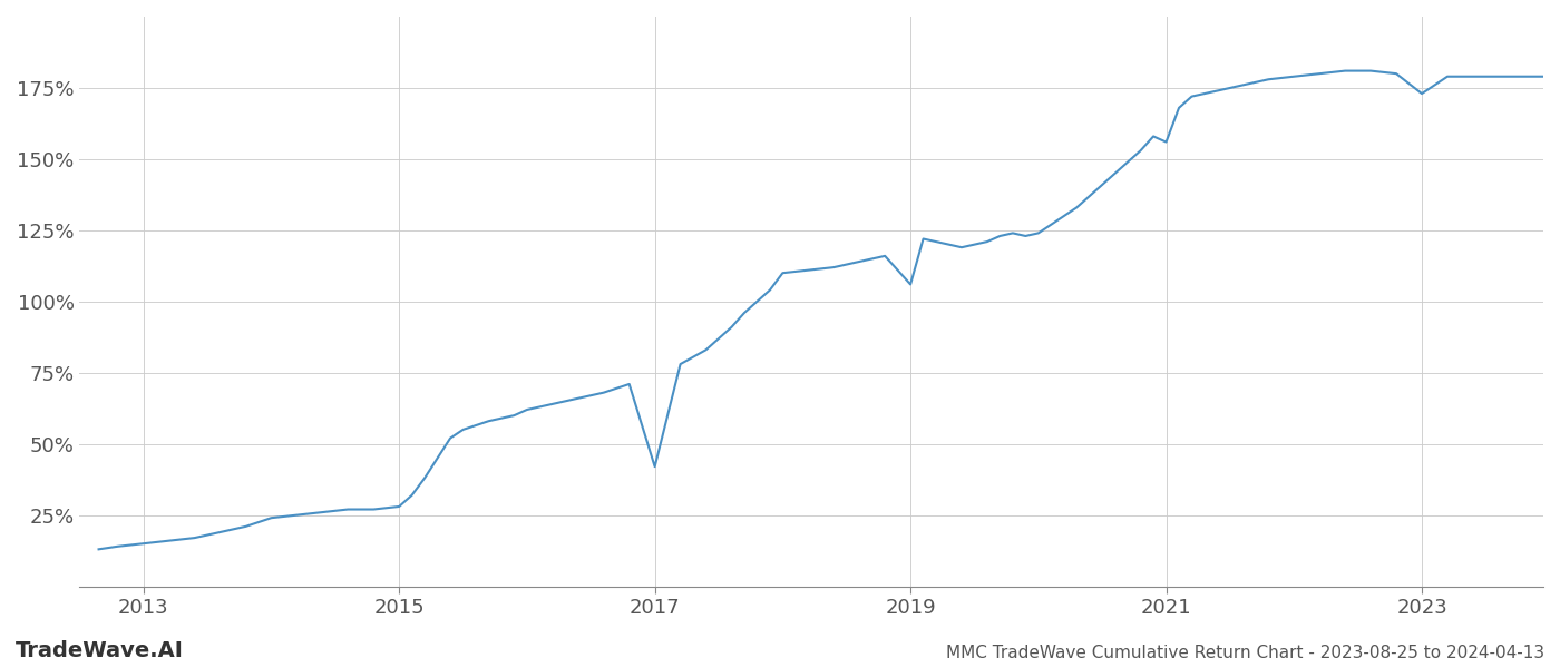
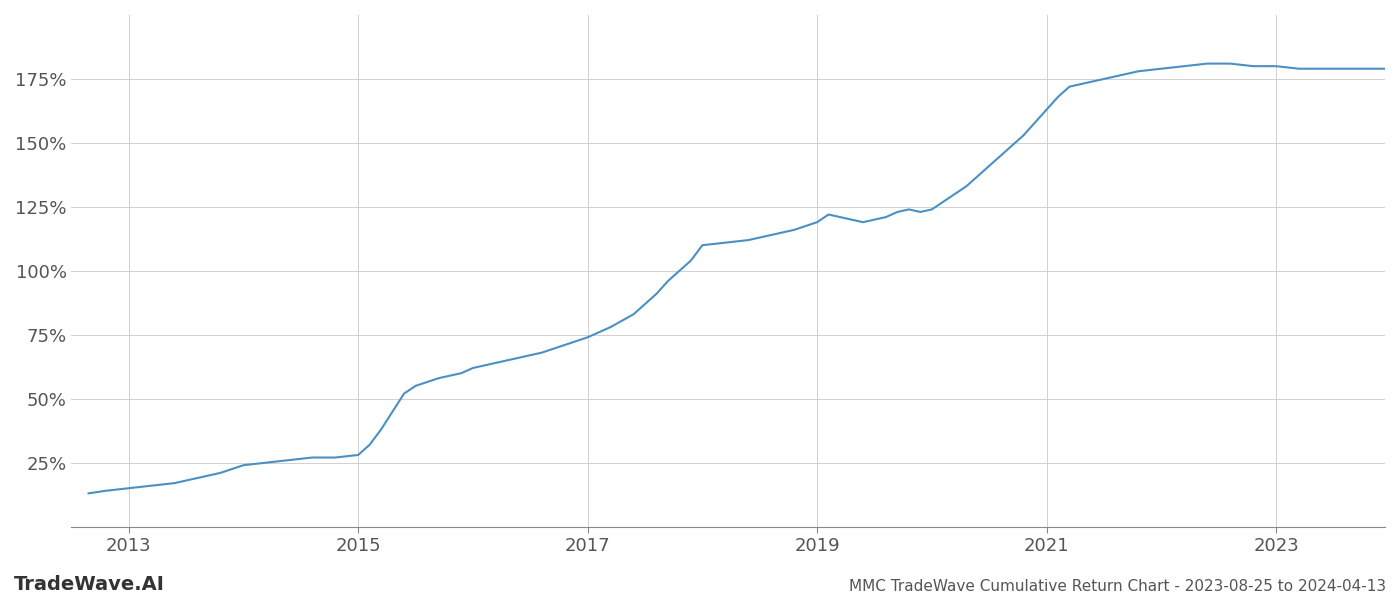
2017: 42% -> 74%
2019: 106% -> 119%
2021: 156% -> 163%
2023: 173% -> 180%
